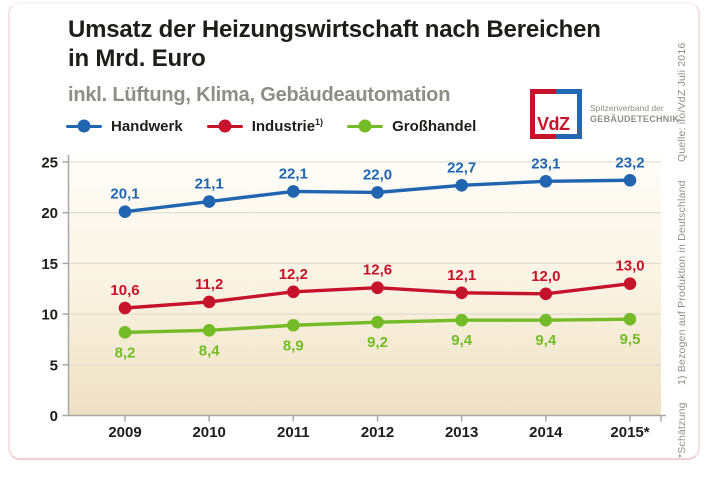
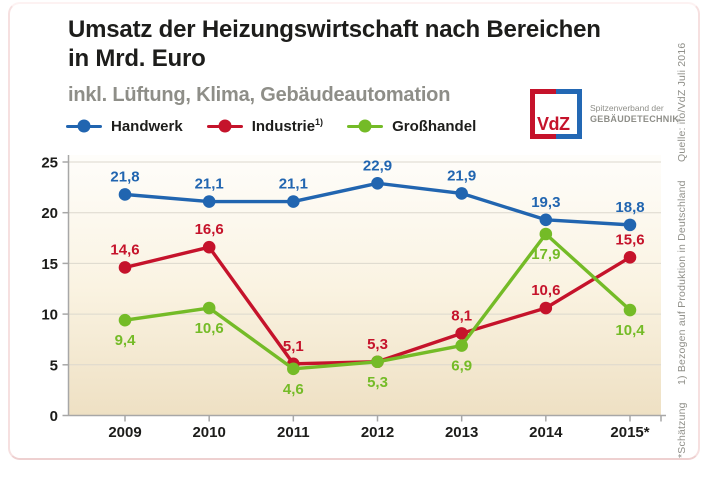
Handwerk/2009: 20,1 -> 21,8
Industrie 1)/2009: 10,6 -> 14,6
Großhandel/2009: 8,2 -> 9,4
Industrie 1)/2010: 11,2 -> 16,6
Großhandel/2010: 8,4 -> 10,6
Handwerk/2011: 22,1 -> 21,1
Industrie 1)/2011: 12,2 -> 5,1
Großhandel/2011: 8,9 -> 4,6
Handwerk/2012: 22,0 -> 22,9
Industrie 1)/2012: 12,6 -> 5,3
Großhandel/2012: 9,2 -> 5,3
Handwerk/2013: 22,7 -> 21,9
Industrie 1)/2013: 12,1 -> 8,1
Großhandel/2013: 9,4 -> 6,9
Handwerk/2014: 23,1 -> 19,3
Industrie 1)/2014: 12,0 -> 10,6
Großhandel/2014: 9,4 -> 17,9
Handwerk/2015*: 23,2 -> 18,8
Industrie 1)/2015*: 13,0 -> 15,6
Großhandel/2015*: 9,5 -> 10,4
